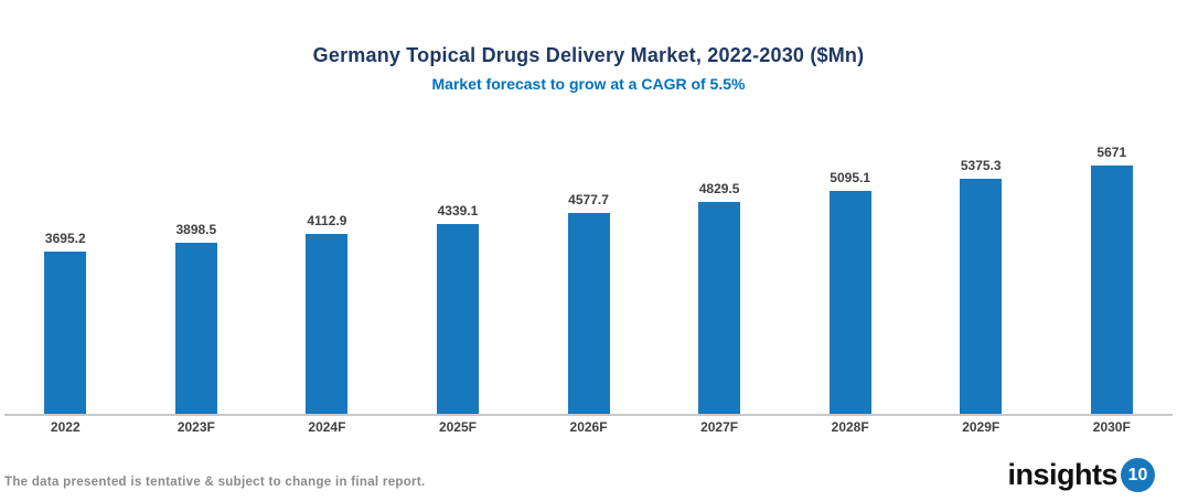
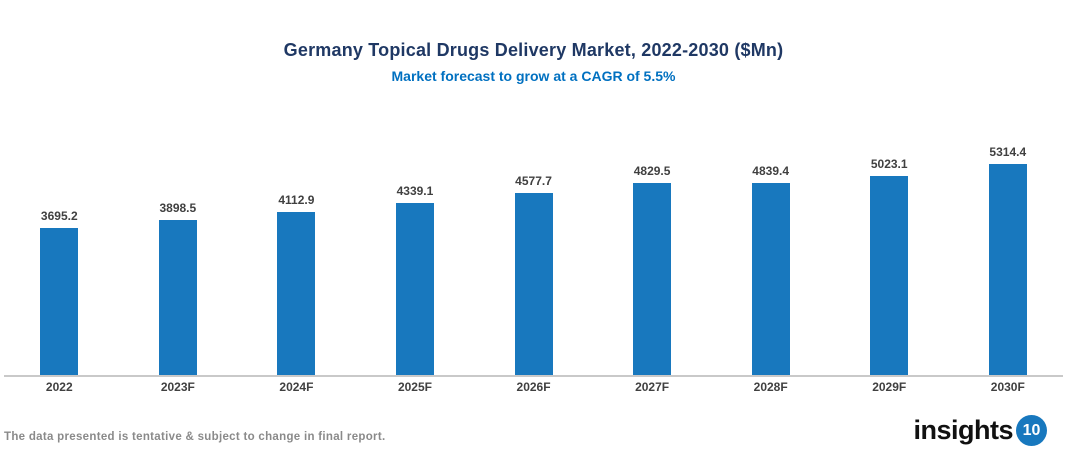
2028F: 5095.1 -> 4839.4
2029F: 5375.3 -> 5023.1
2030F: 5671 -> 5314.4
